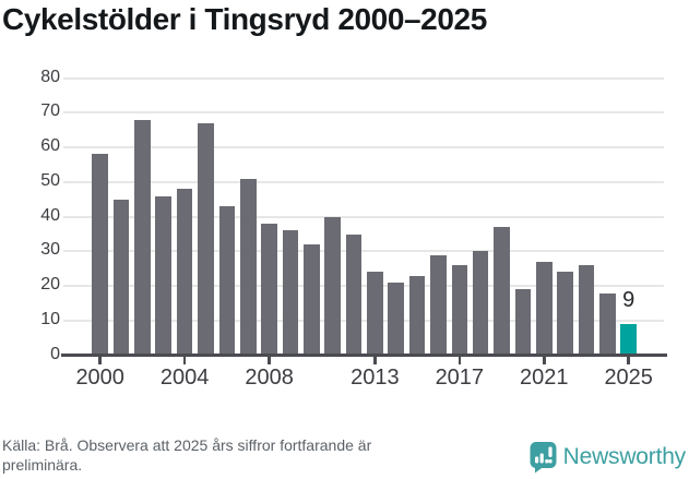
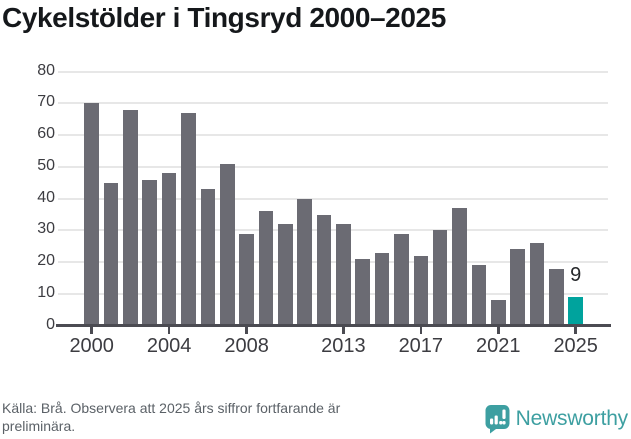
2000: 58 -> 70
2008: 38 -> 29
2013: 24 -> 32
2017: 26 -> 22
2021: 27 -> 8
